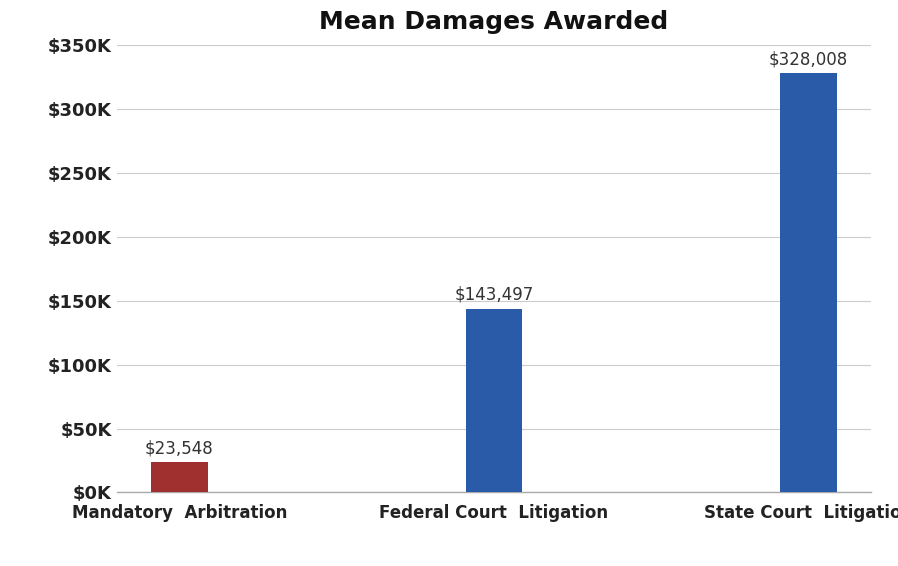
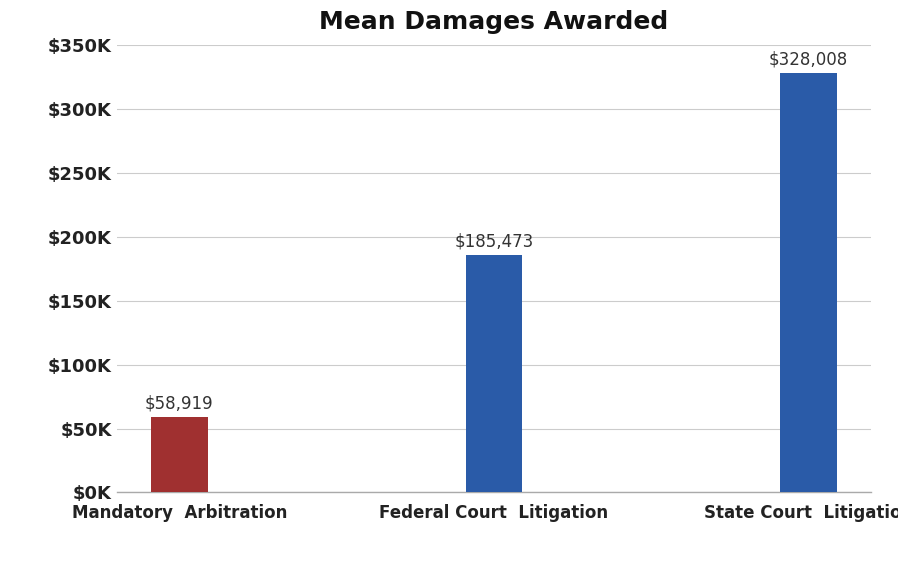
Mandatory Arbitration: $23,548 -> $58,919
Federal Court Litigation: $143,497 -> $185,473
